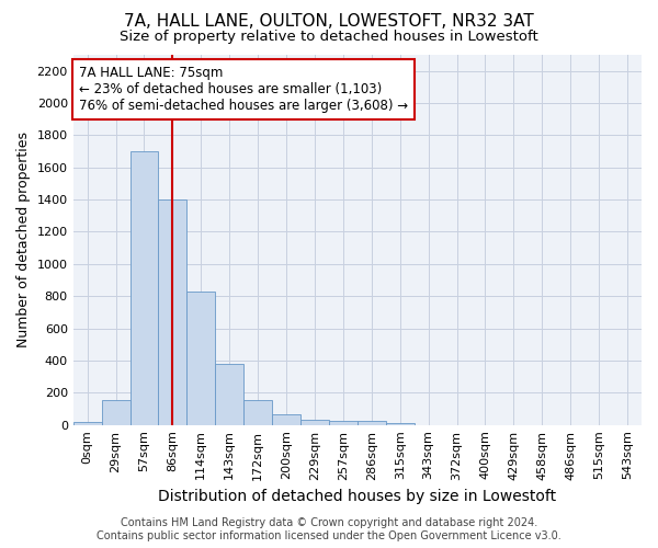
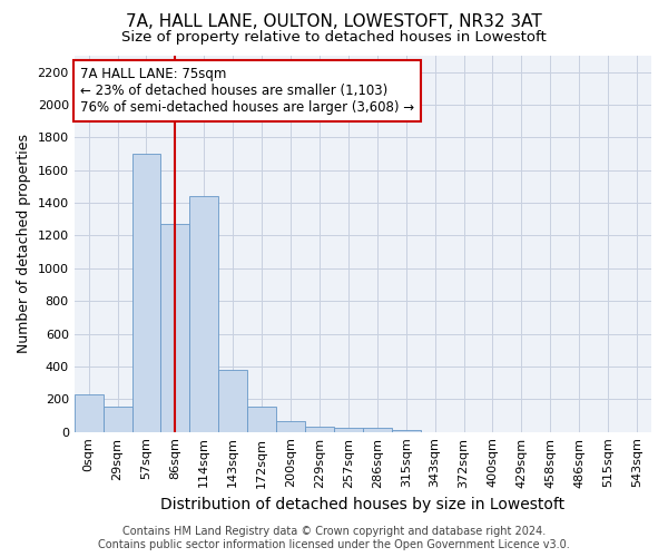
0sqm: 20 -> 230
86sqm: 1400 -> 1270
114sqm: 830 -> 1440
